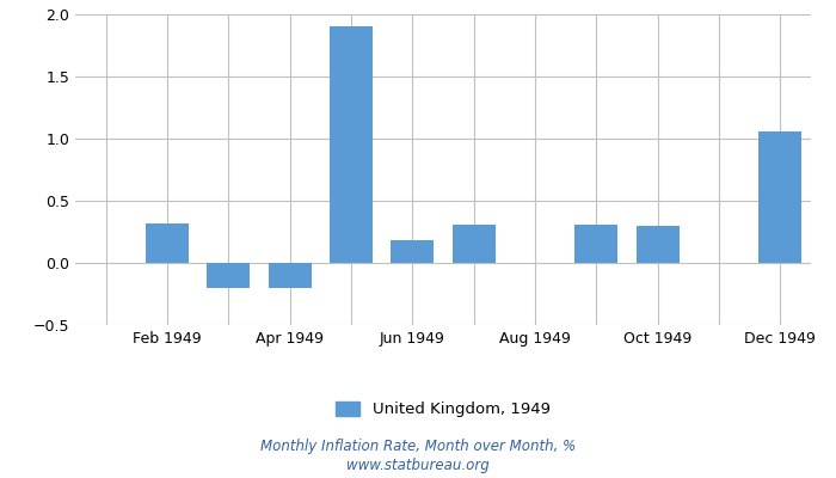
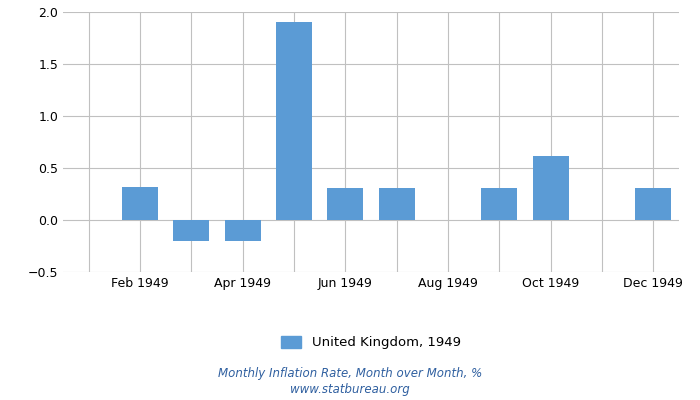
Jun 1949: 0.18 -> 0.31
Oct 1949: 0.30 -> 0.62
Dec 1949: 1.06 -> 0.31
